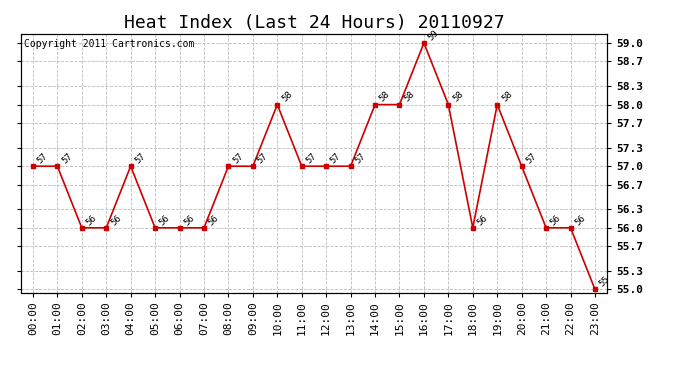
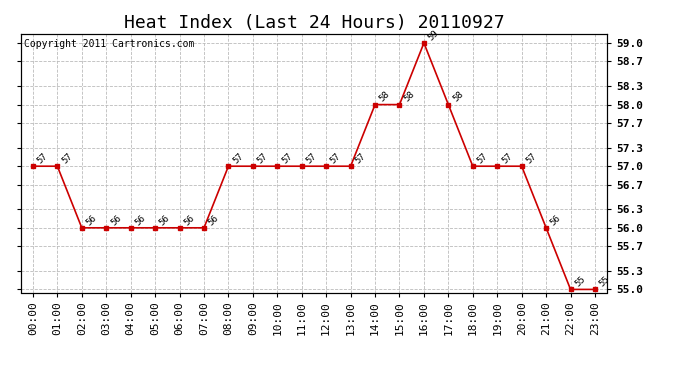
04:00: 57 -> 56
10:00: 58 -> 57
18:00: 56 -> 57
19:00: 58 -> 57
22:00: 56 -> 55
